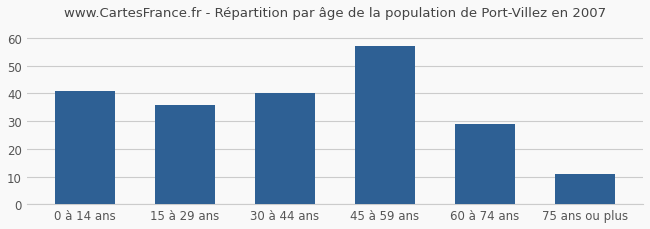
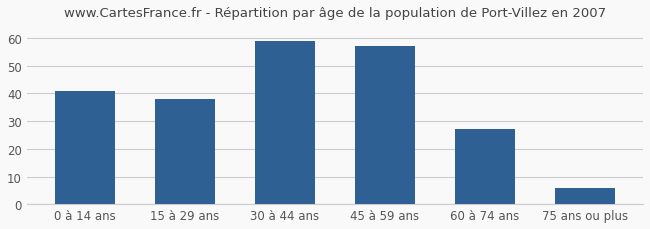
15 à 29 ans: 36 -> 38
30 à 44 ans: 40 -> 59
60 à 74 ans: 29 -> 27
75 ans ou plus: 11 -> 6
